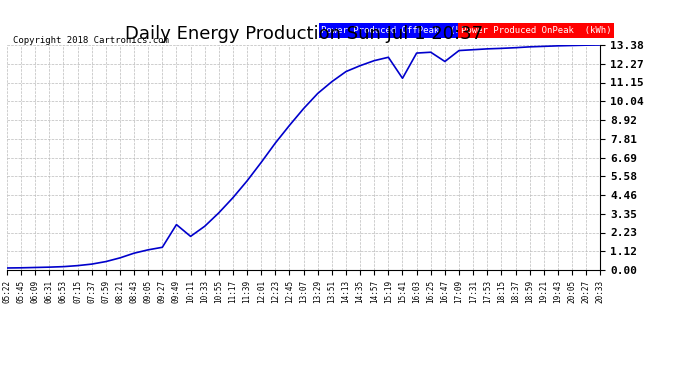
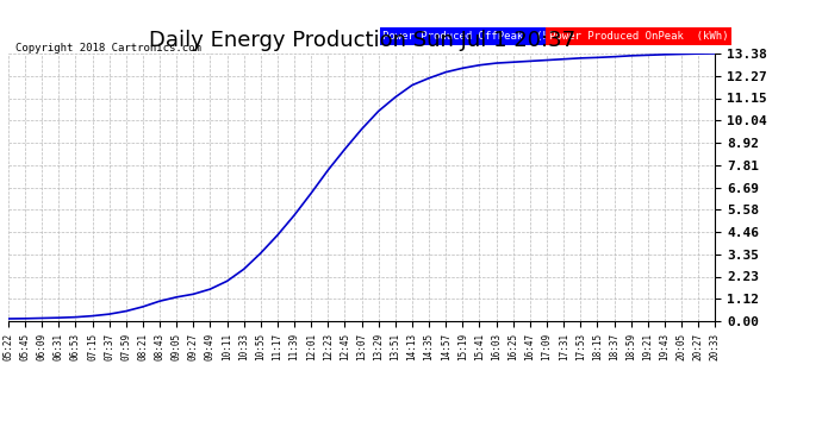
09:49: 2.7 -> 1.6
15:41: 11.4 -> 12.8
16:47: 12.4 -> 13.0
